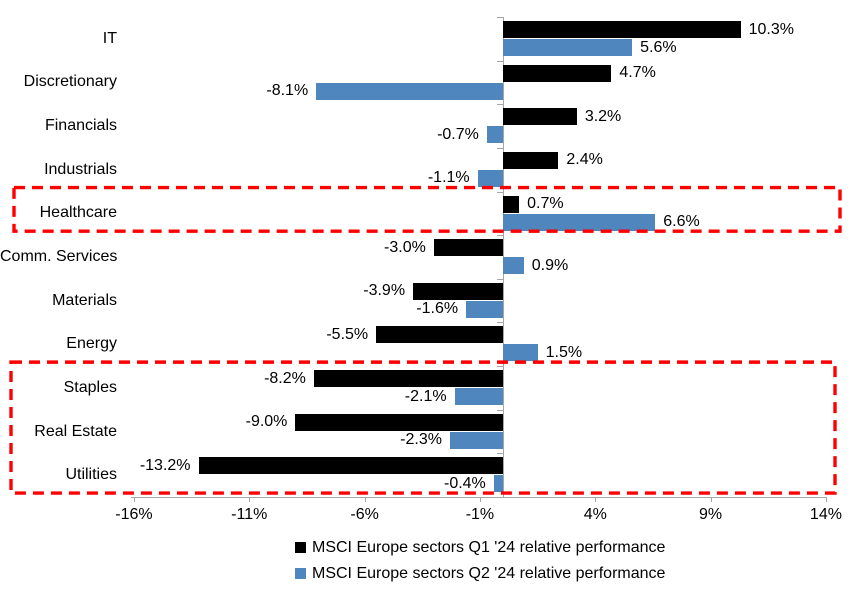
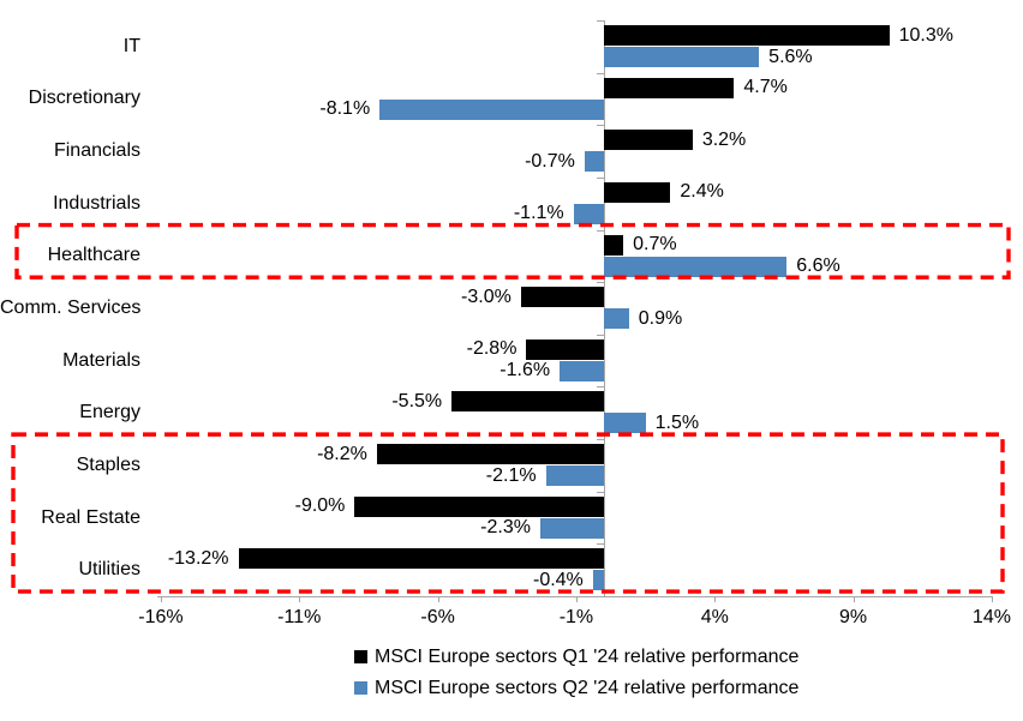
MSCI Europe sectors Q1 '24 relative performance/Materials: -3.9% -> -2.8%
